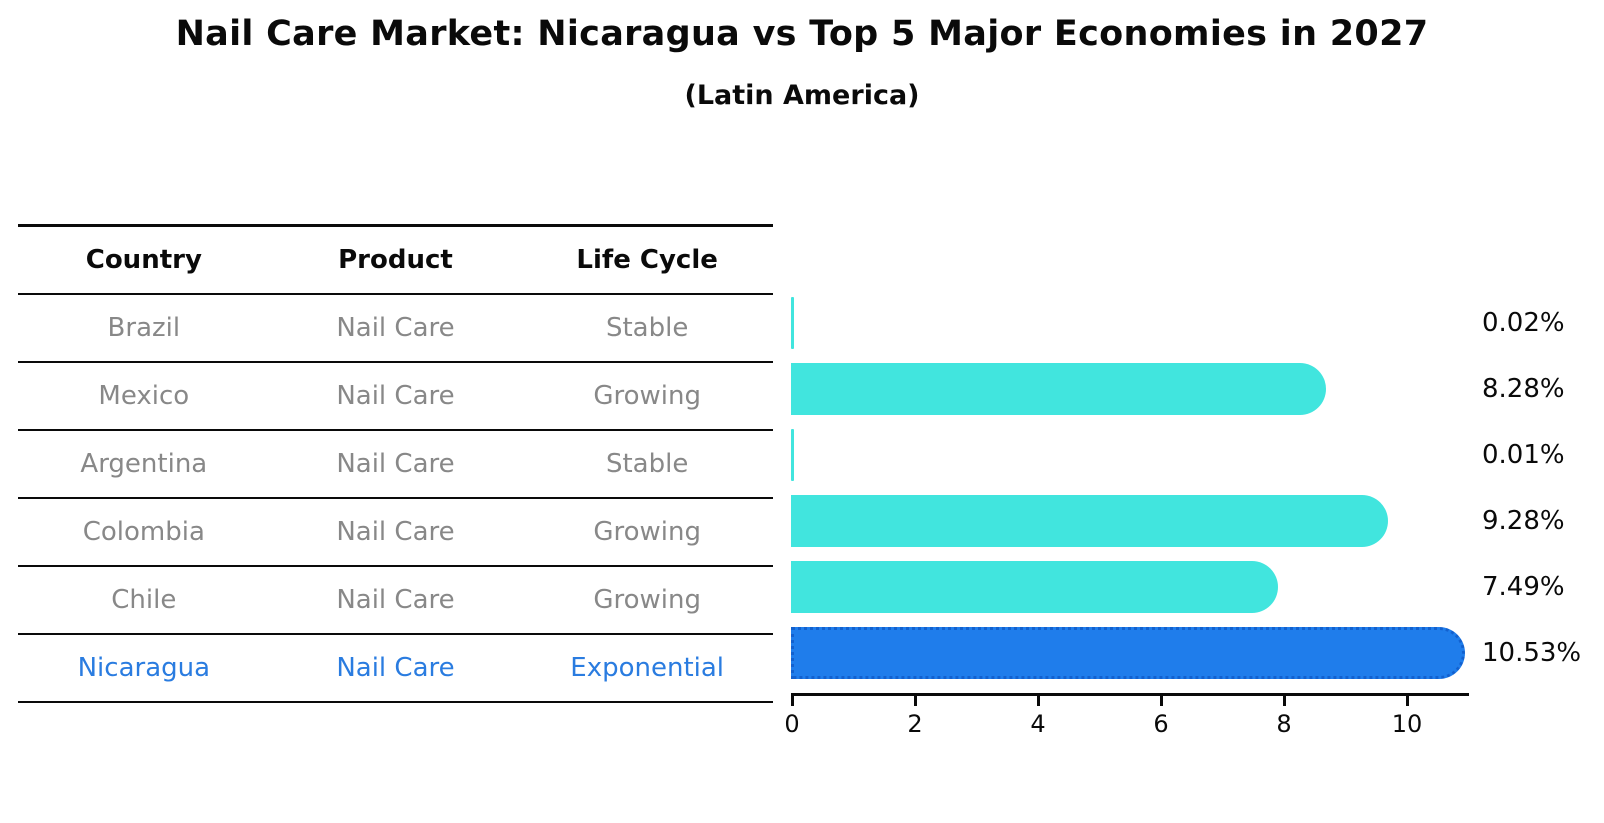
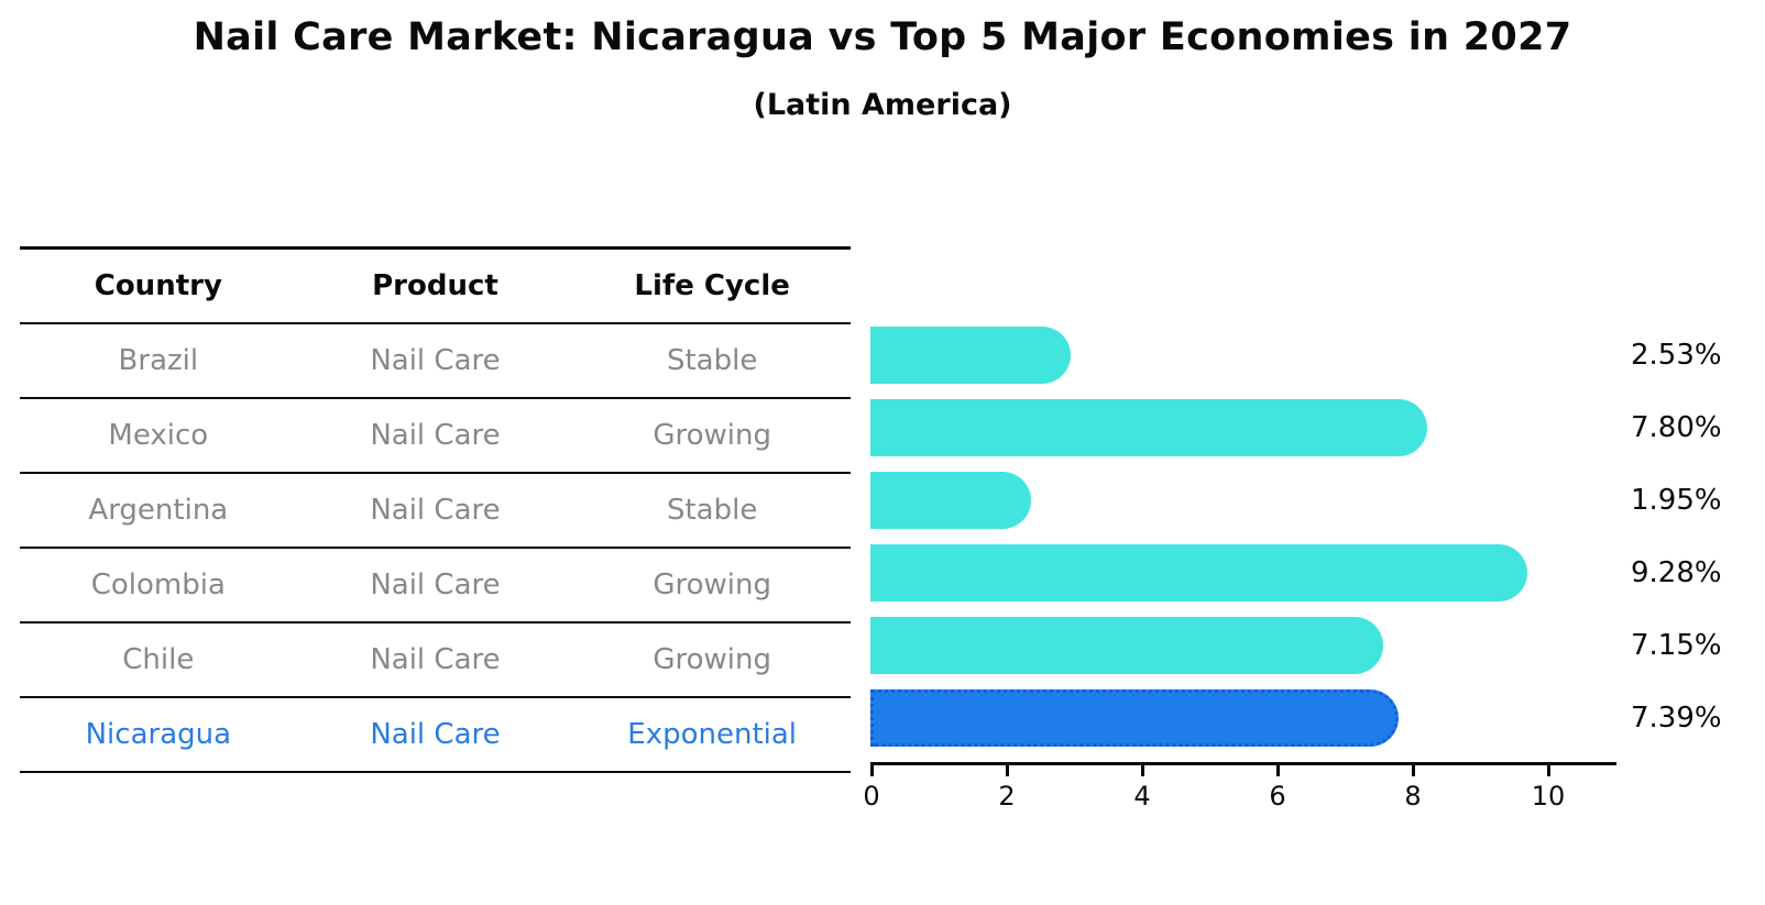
Brazil: 0.02% -> 2.53%
Mexico: 8.28% -> 7.80%
Argentina: 0.01% -> 1.95%
Chile: 7.49% -> 7.15%
Nicaragua: 10.53% -> 7.39%
